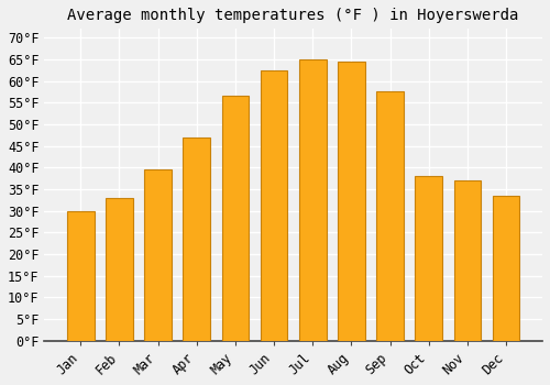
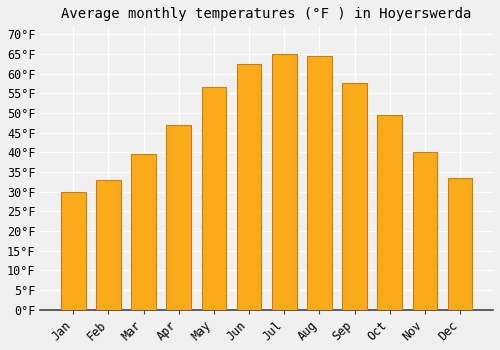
Oct: 38.0°F -> 49.5°F
Nov: 37.0°F -> 40.0°F
